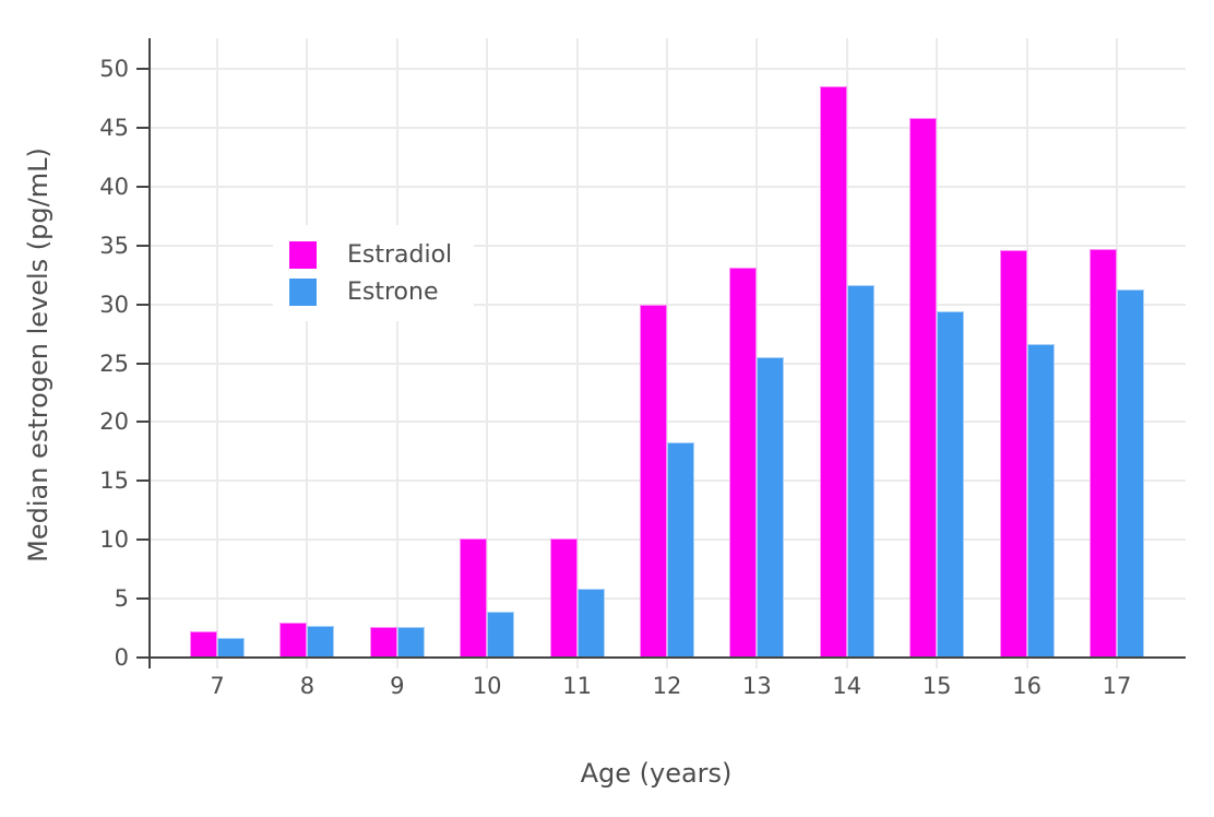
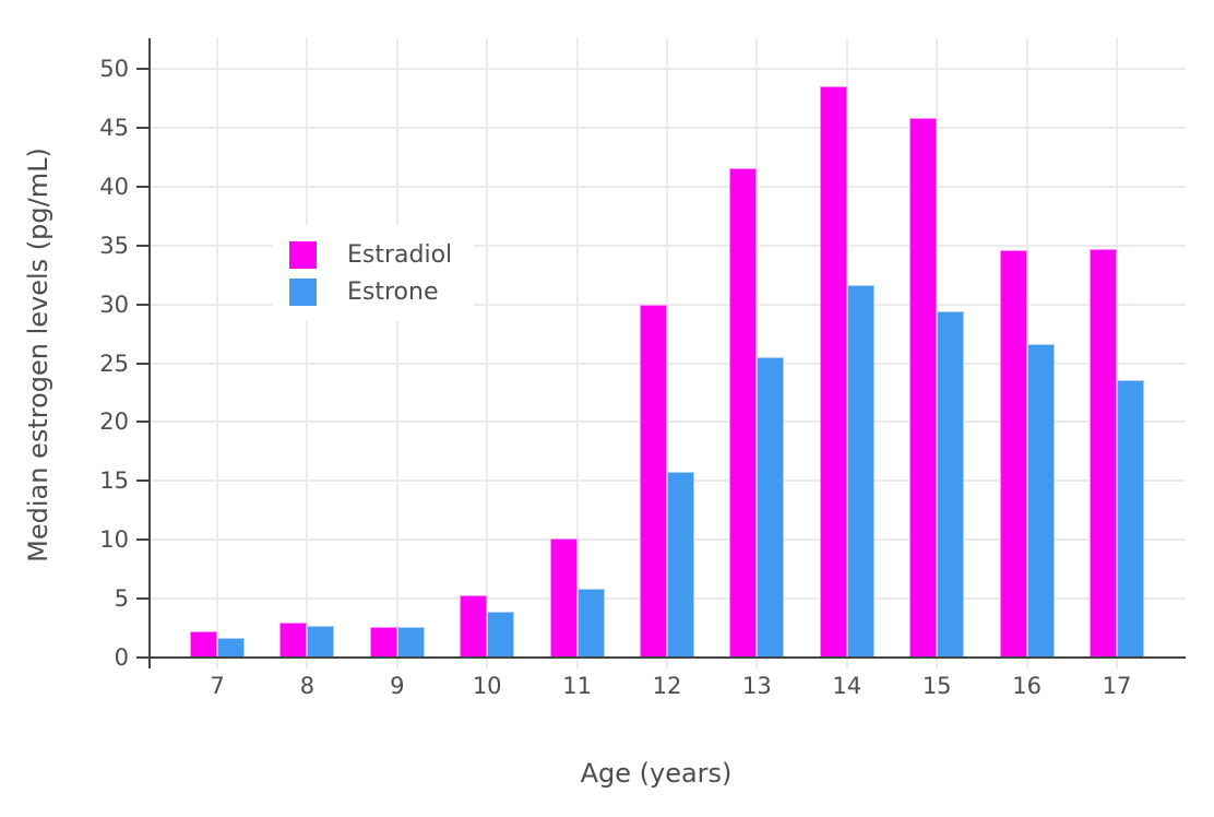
Estradiol/10: 10.1 -> 5.3
Estrone/12: 18.3 -> 15.8
Estradiol/13: 33.1 -> 41.6
Estrone/17: 31.3 -> 23.6
